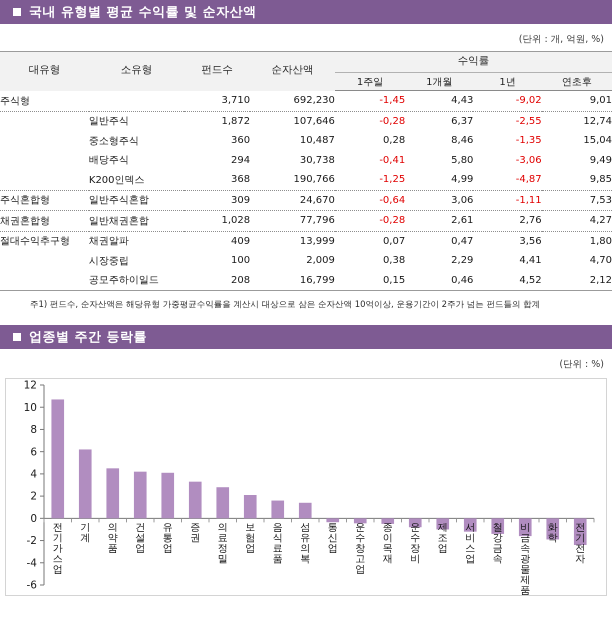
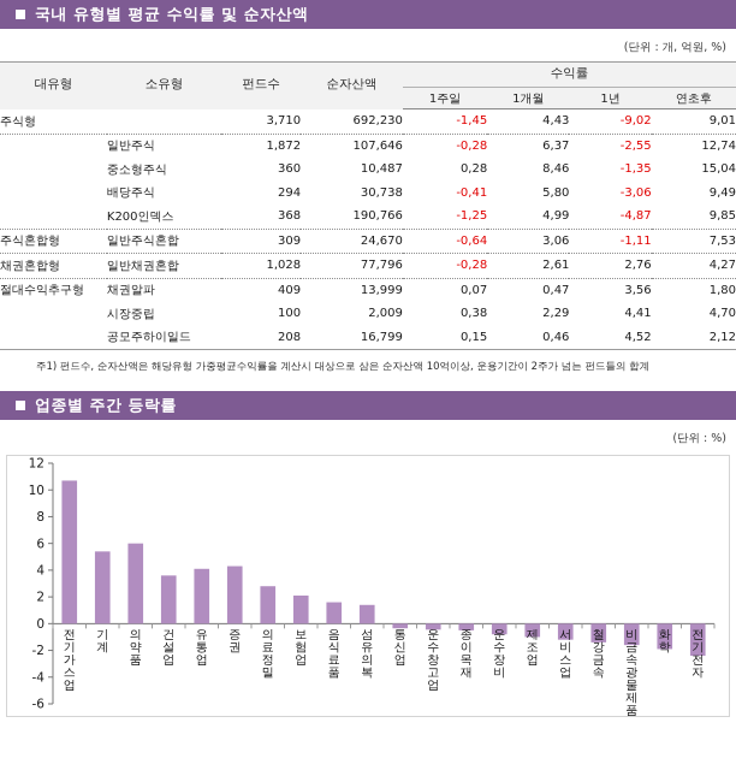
기계: 6.2 -> 5.4
의약품: 4.5 -> 6.0
건설업: 4.2 -> 3.6
증권: 3.3 -> 4.3
